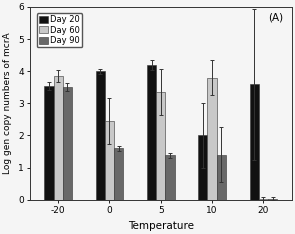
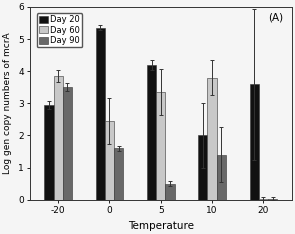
Day 20/-20: 3.55 -> 2.95
Day 20/0: 4.00 -> 5.35
Day 90/5: 1.38 -> 0.50
